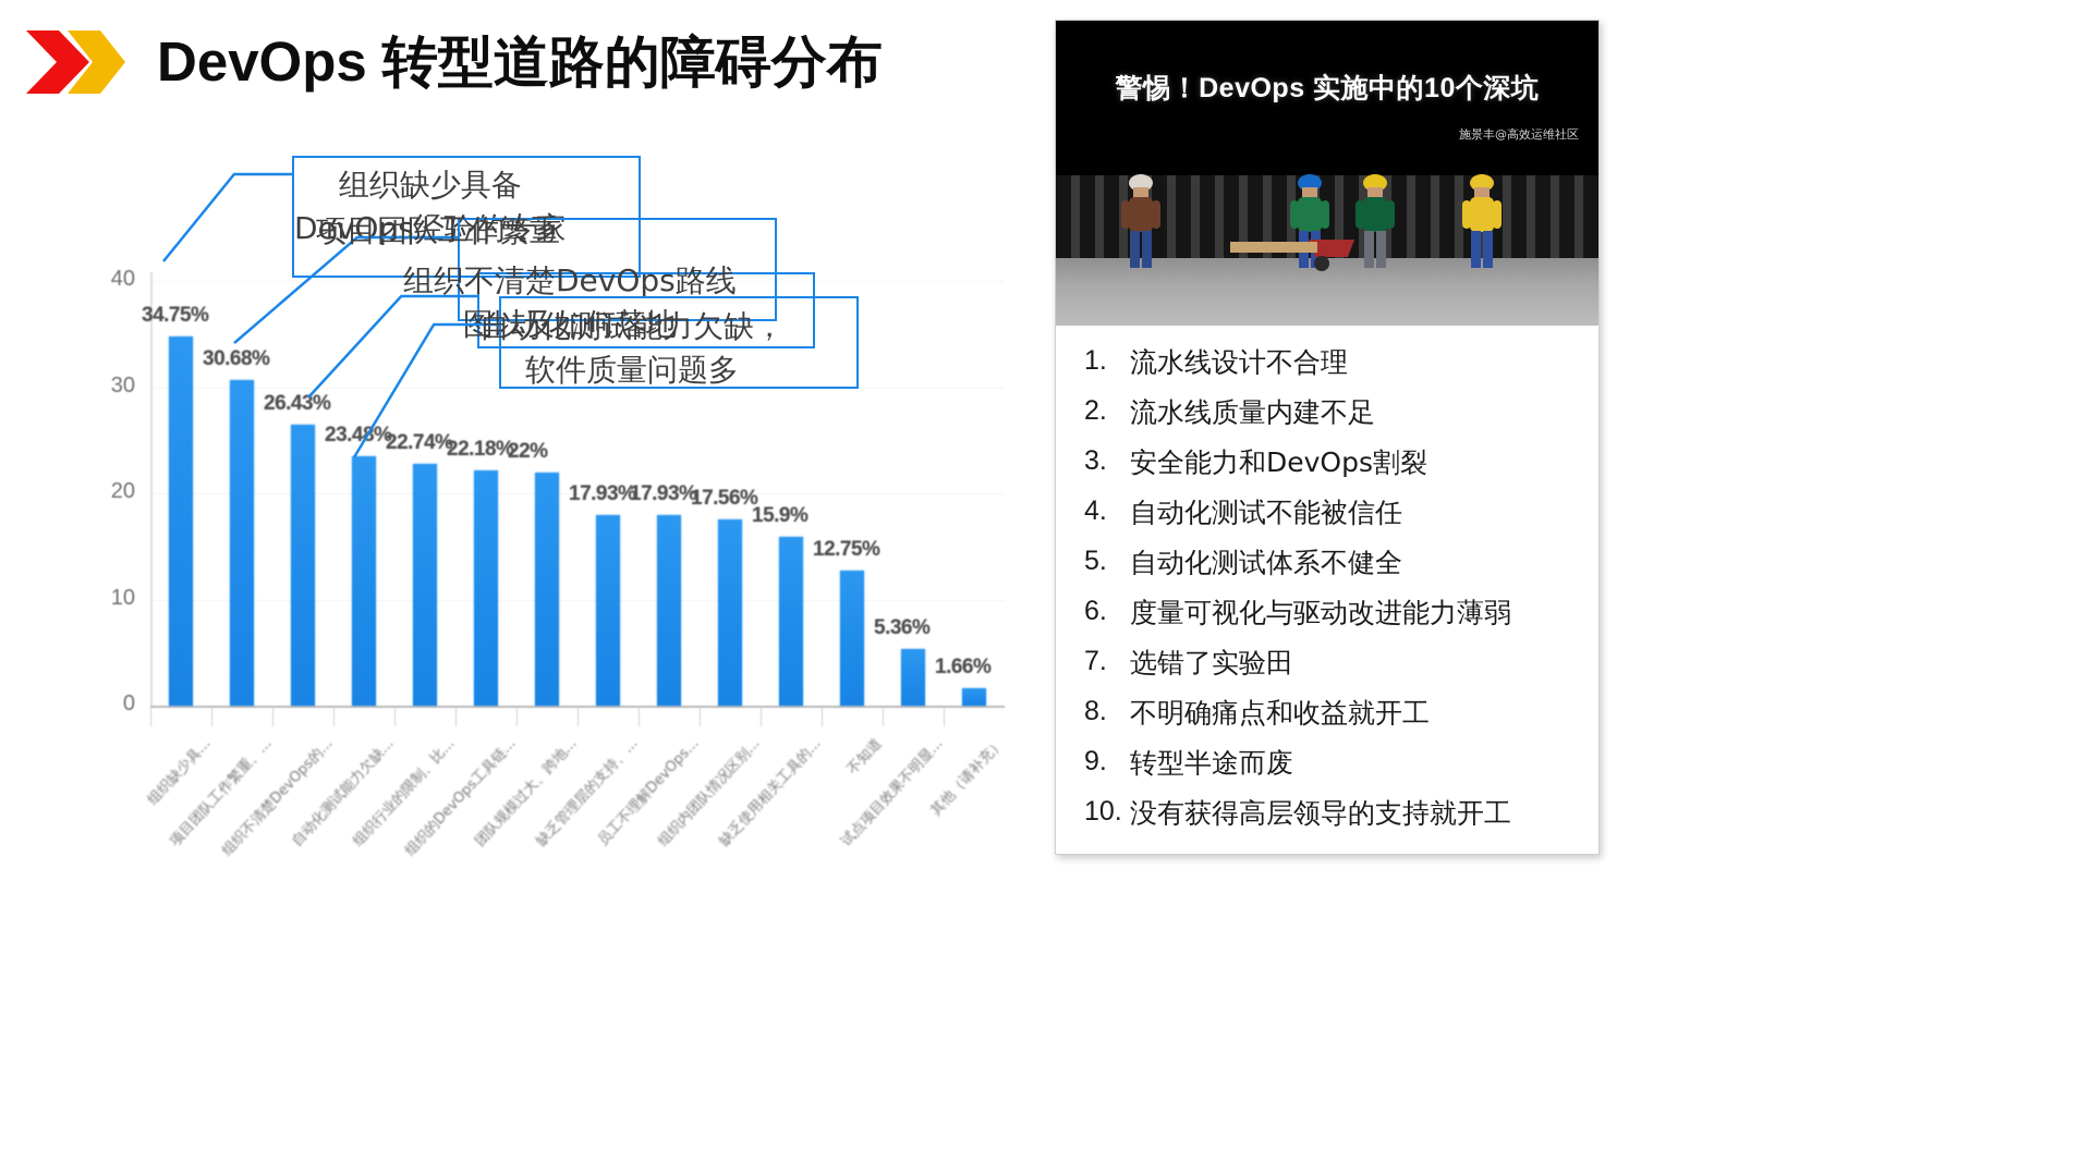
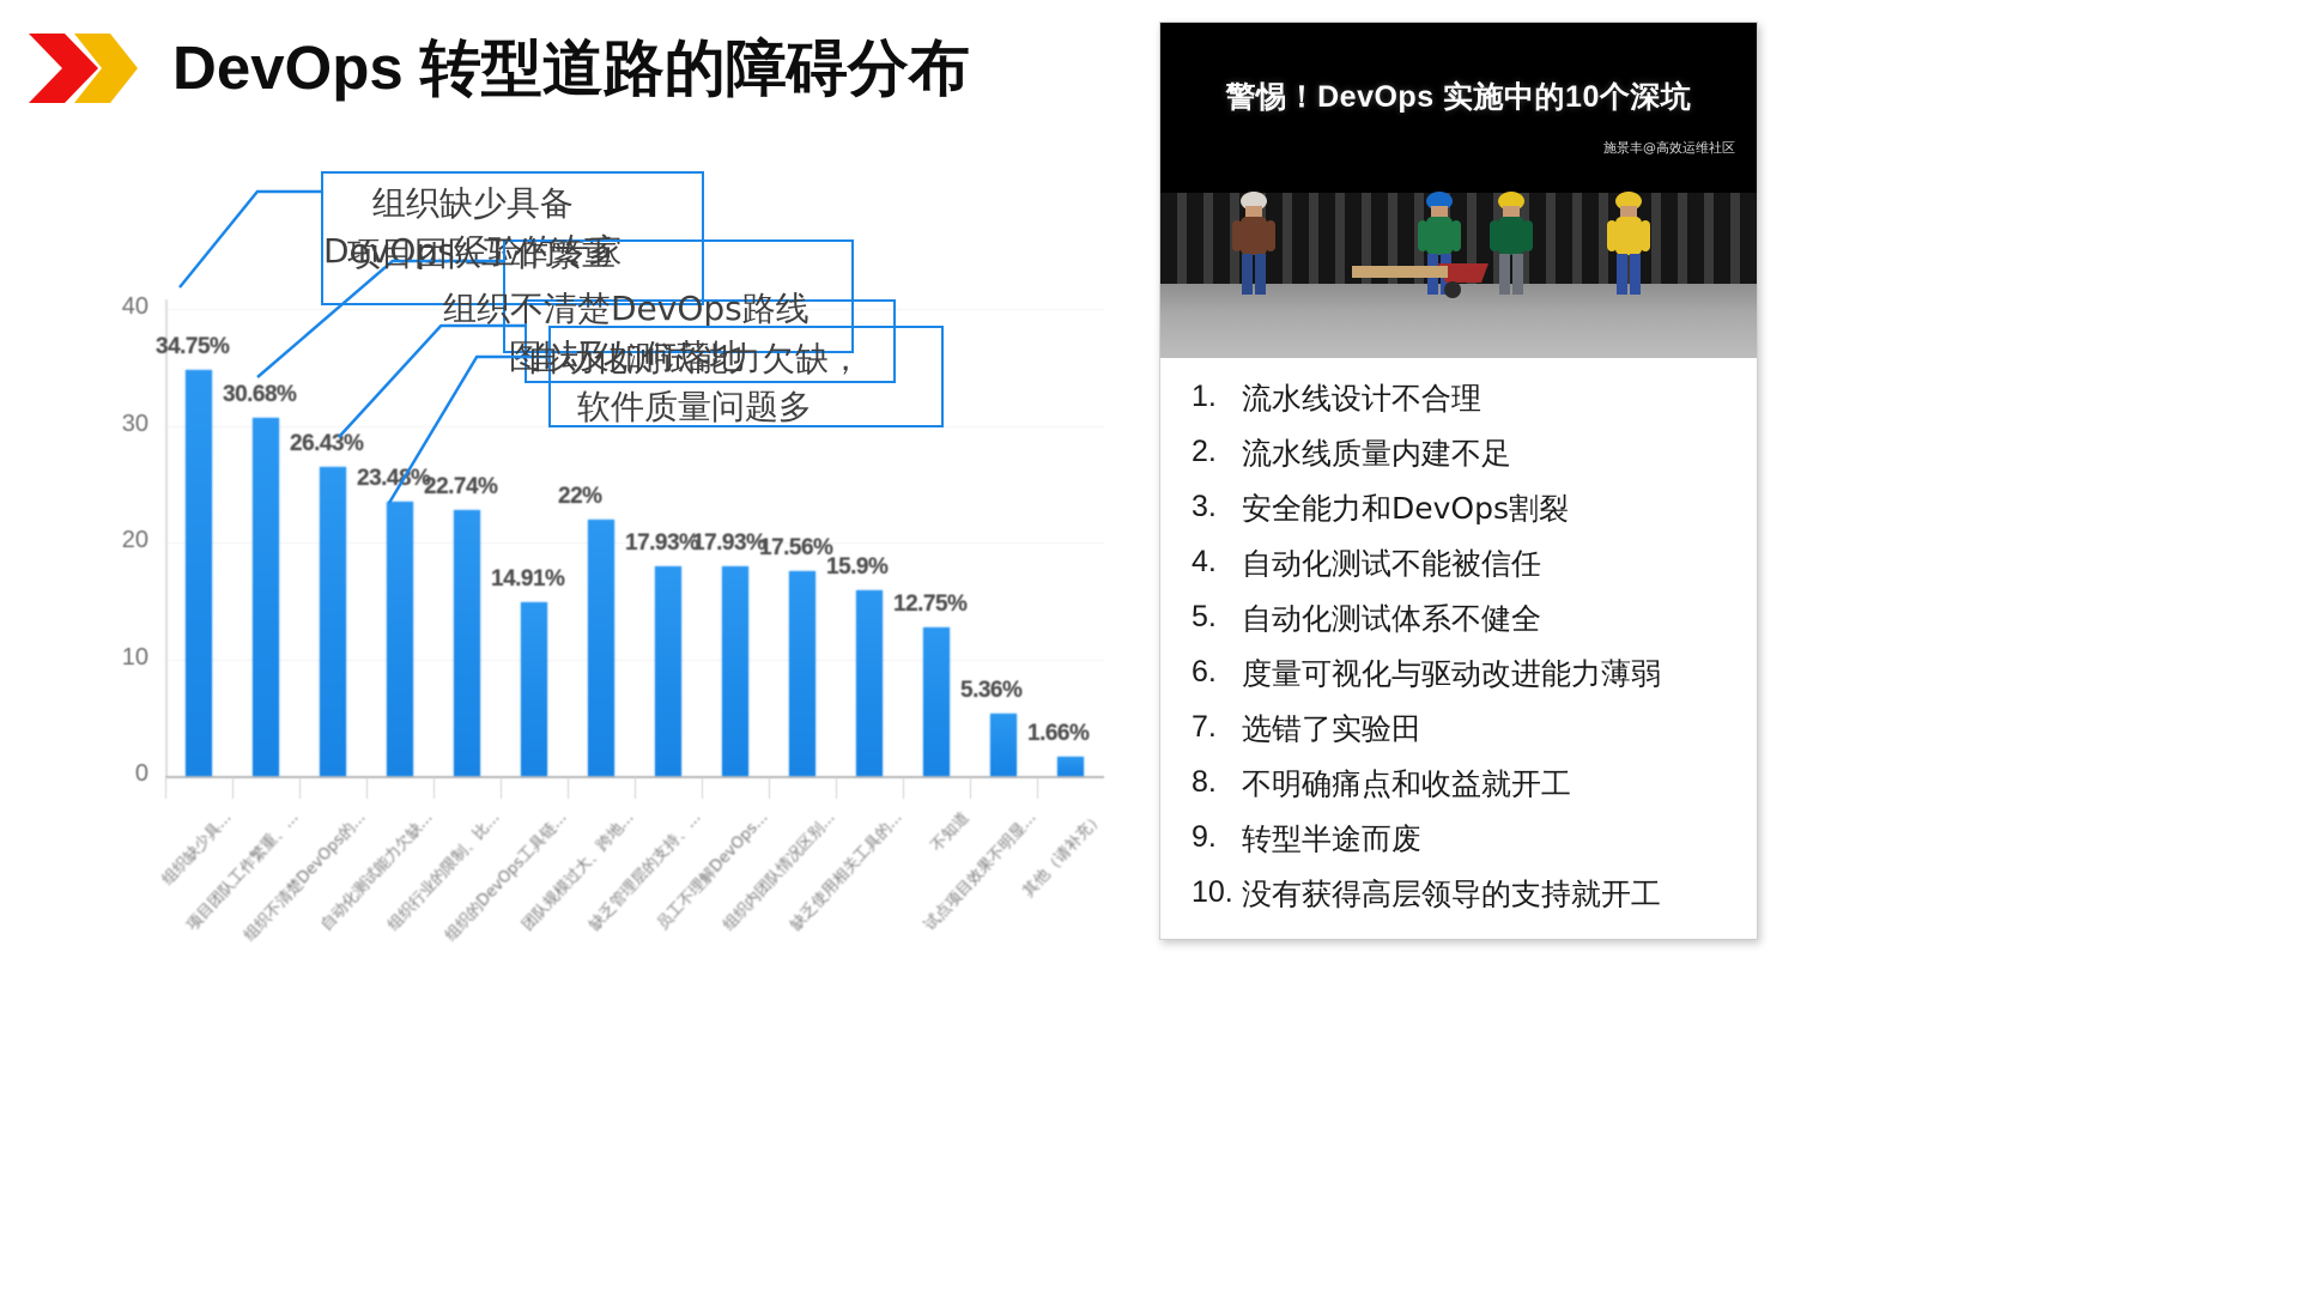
组织的DevOps工具链...: 22.18% -> 14.91%
